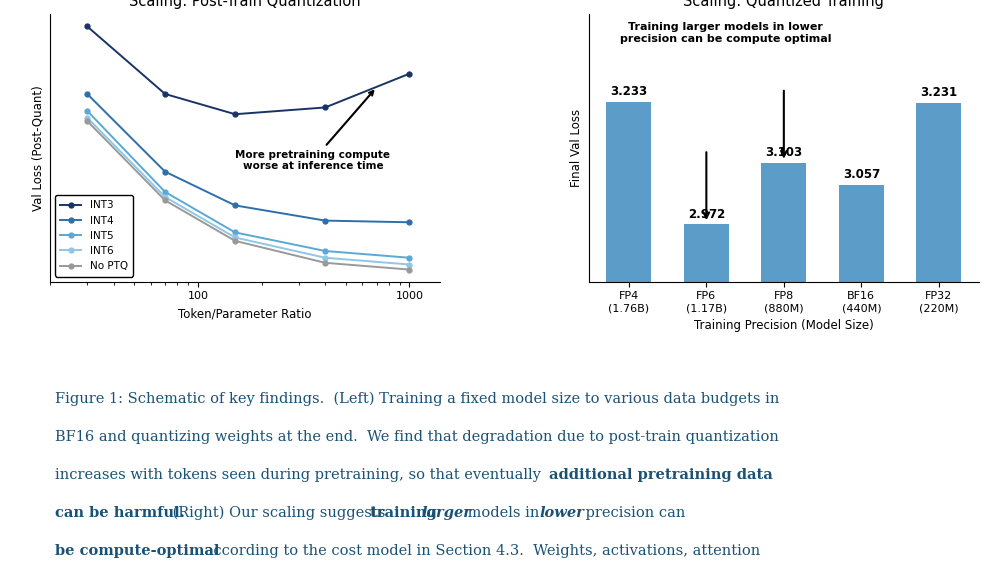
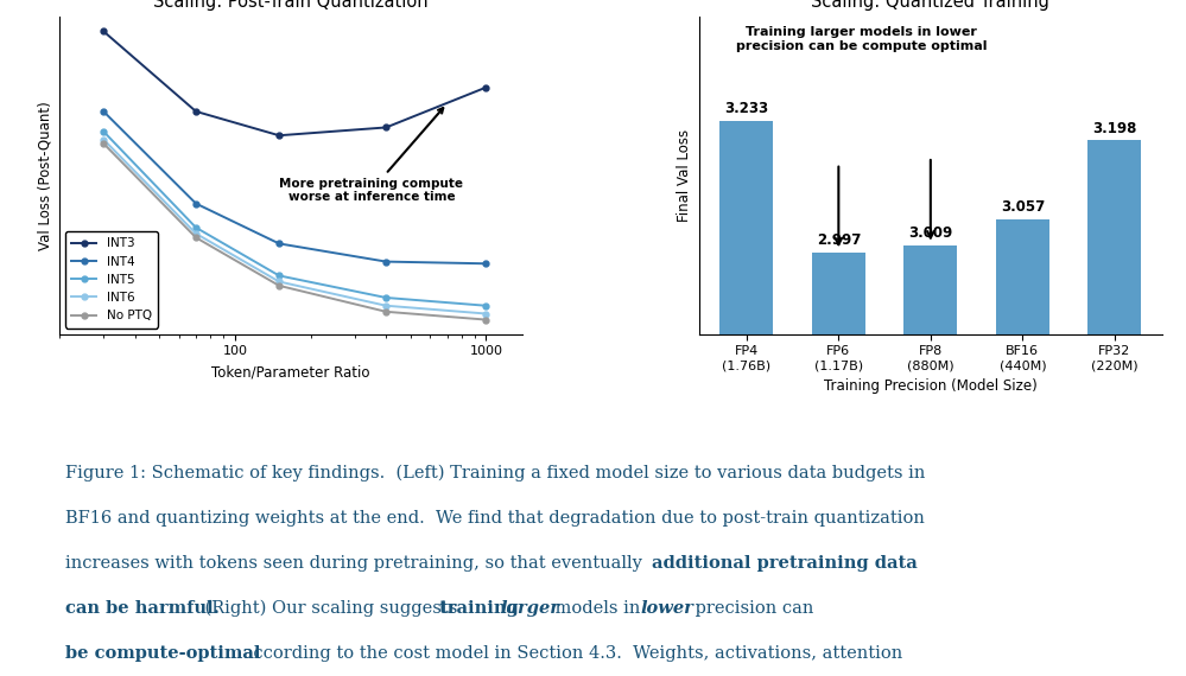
FP6 (1.17B): 2.972 -> 2.997
FP8 (880M): 3.103 -> 3.009
FP32 (220M): 3.231 -> 3.198
